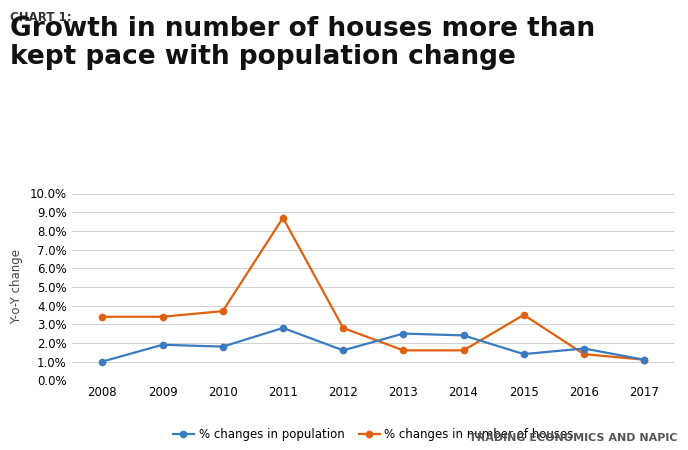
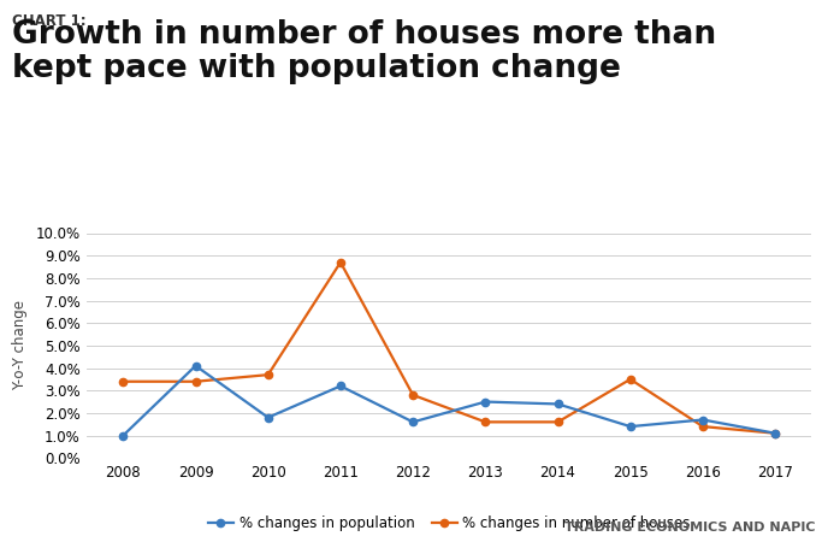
% changes in population/2009: 1.9% -> 4.1%
% changes in population/2011: 2.8% -> 3.2%
